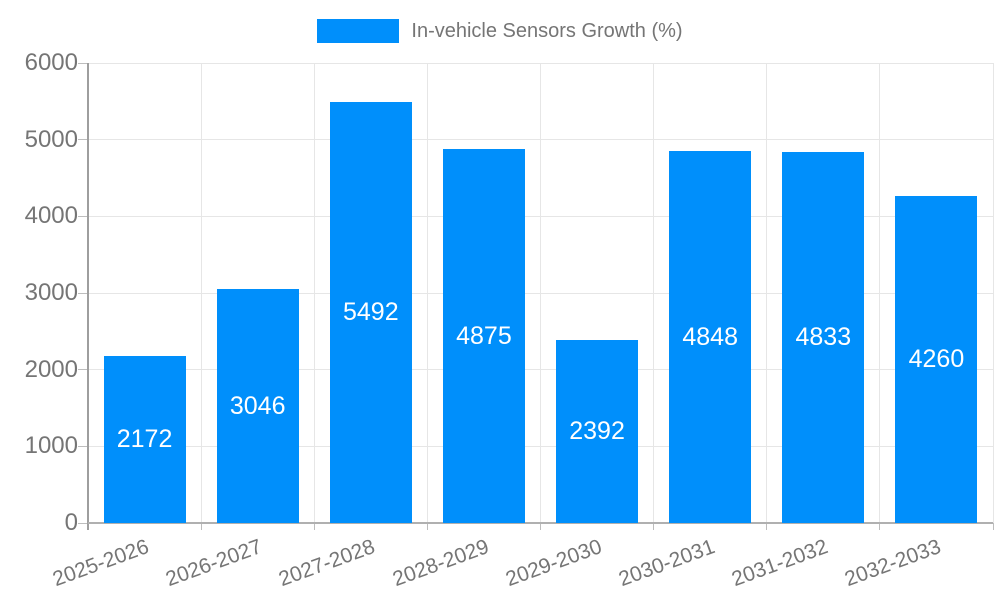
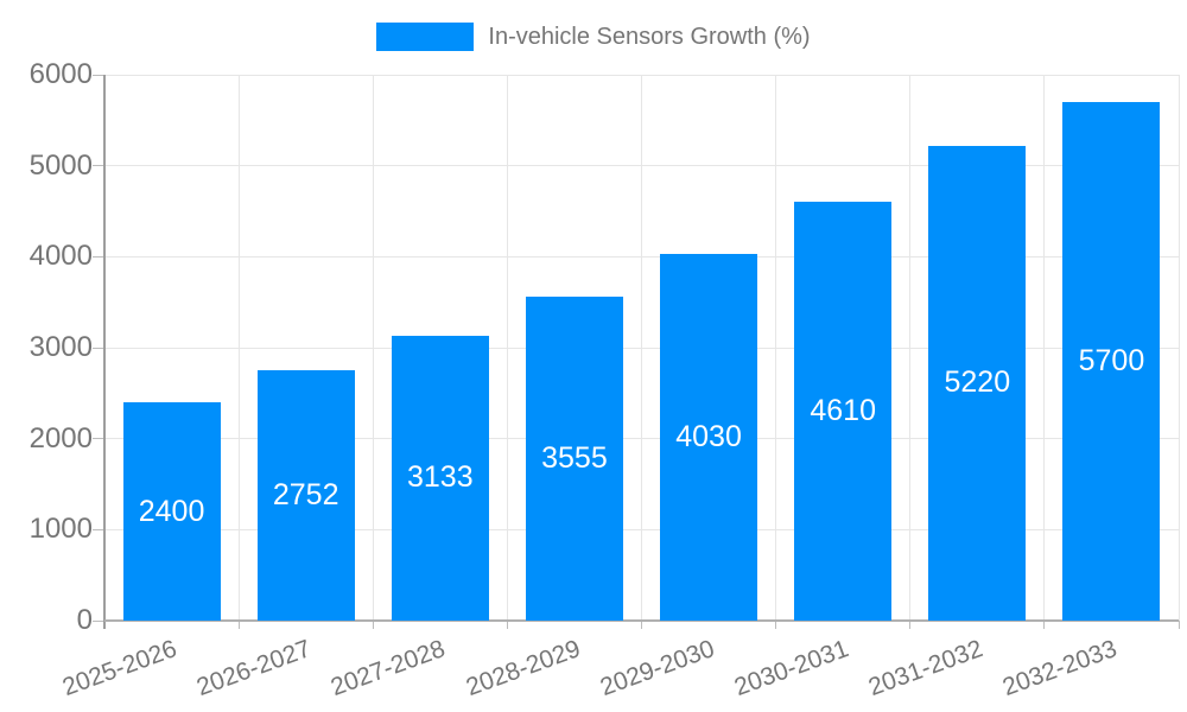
2025-2026: 2172 -> 2400
2026-2027: 3046 -> 2752
2027-2028: 5492 -> 3133
2028-2029: 4875 -> 3555
2029-2030: 2392 -> 4030
2030-2031: 4848 -> 4610
2031-2032: 4833 -> 5220
2032-2033: 4260 -> 5700
